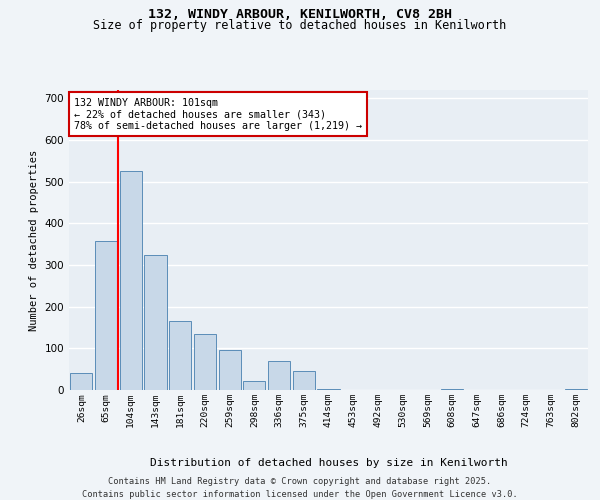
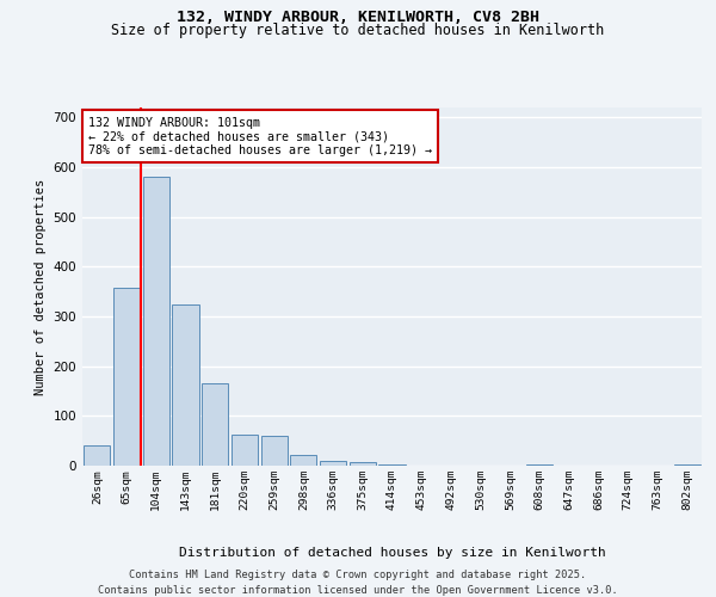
104sqm: 525 -> 580
220sqm: 135 -> 62
259sqm: 95 -> 60
336sqm: 70 -> 10
375sqm: 45 -> 7
